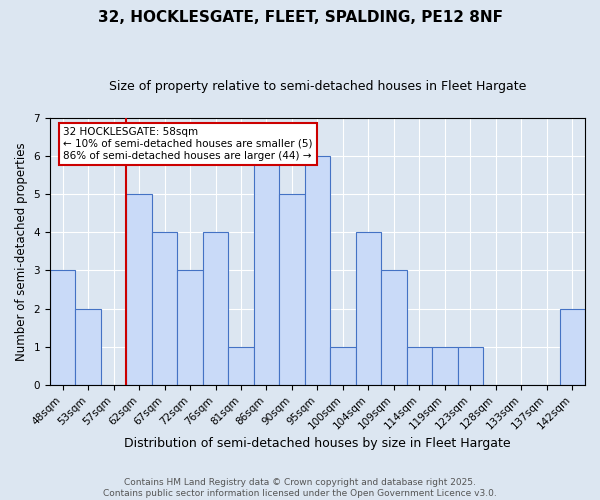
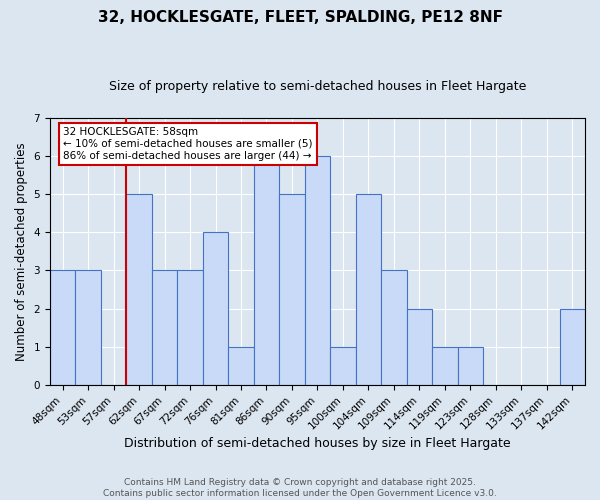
53sqm: 2 -> 3
67sqm: 4 -> 3
104sqm: 4 -> 5
114sqm: 1 -> 2
